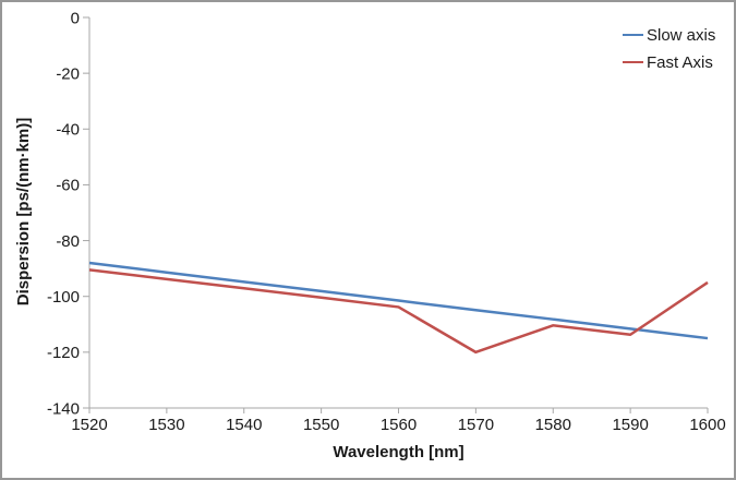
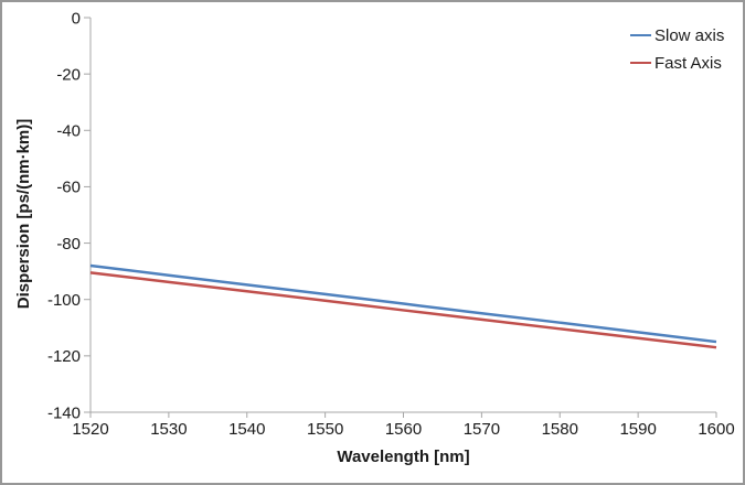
Fast Axis/1570: -120 -> -107
Fast Axis/1600: -95 -> -117
